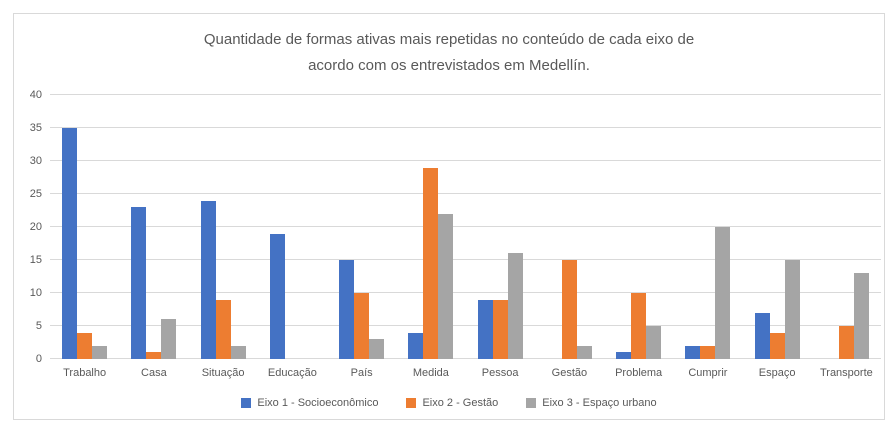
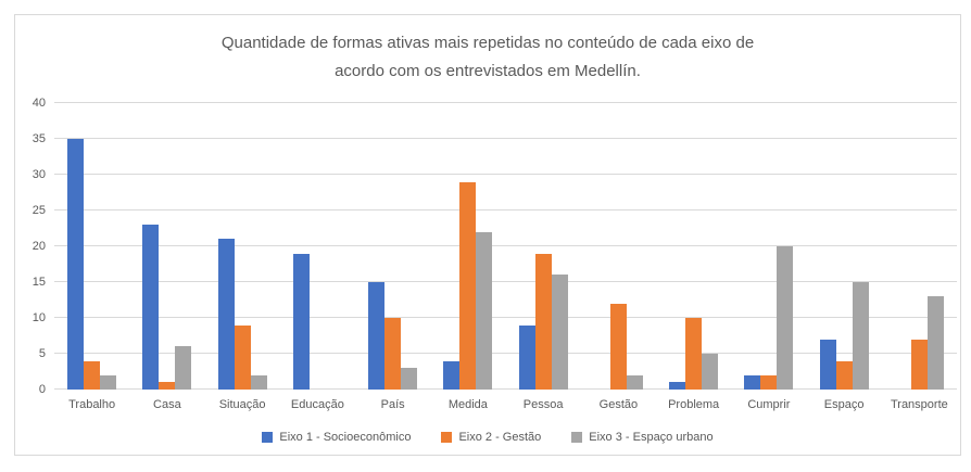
Eixo 1 - Socioeconômico/Situação: 24 -> 21
Eixo 2 - Gestão/Pessoa: 9 -> 19
Eixo 2 - Gestão/Gestão: 15 -> 12
Eixo 2 - Gestão/Transporte: 5 -> 7
